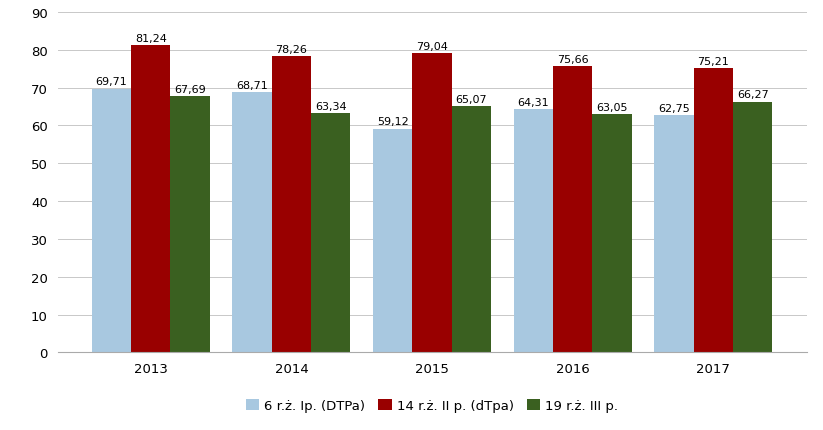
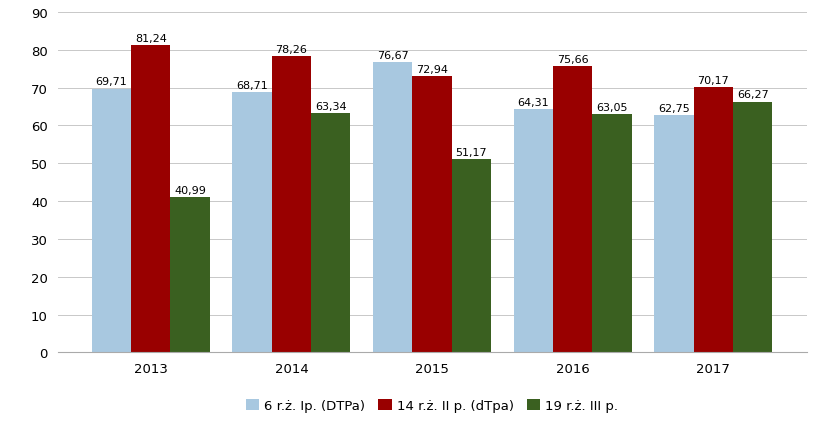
19 r.ż. III p./2013: 67,69 -> 40,99
6 r.ż. Ip. (DTPa)/2015: 59,12 -> 76,67
14 r.ż. II p. (dTpa)/2015: 79,04 -> 72,94
19 r.ż. III p./2015: 65,07 -> 51,17
14 r.ż. II p. (dTpa)/2017: 75,21 -> 70,17
